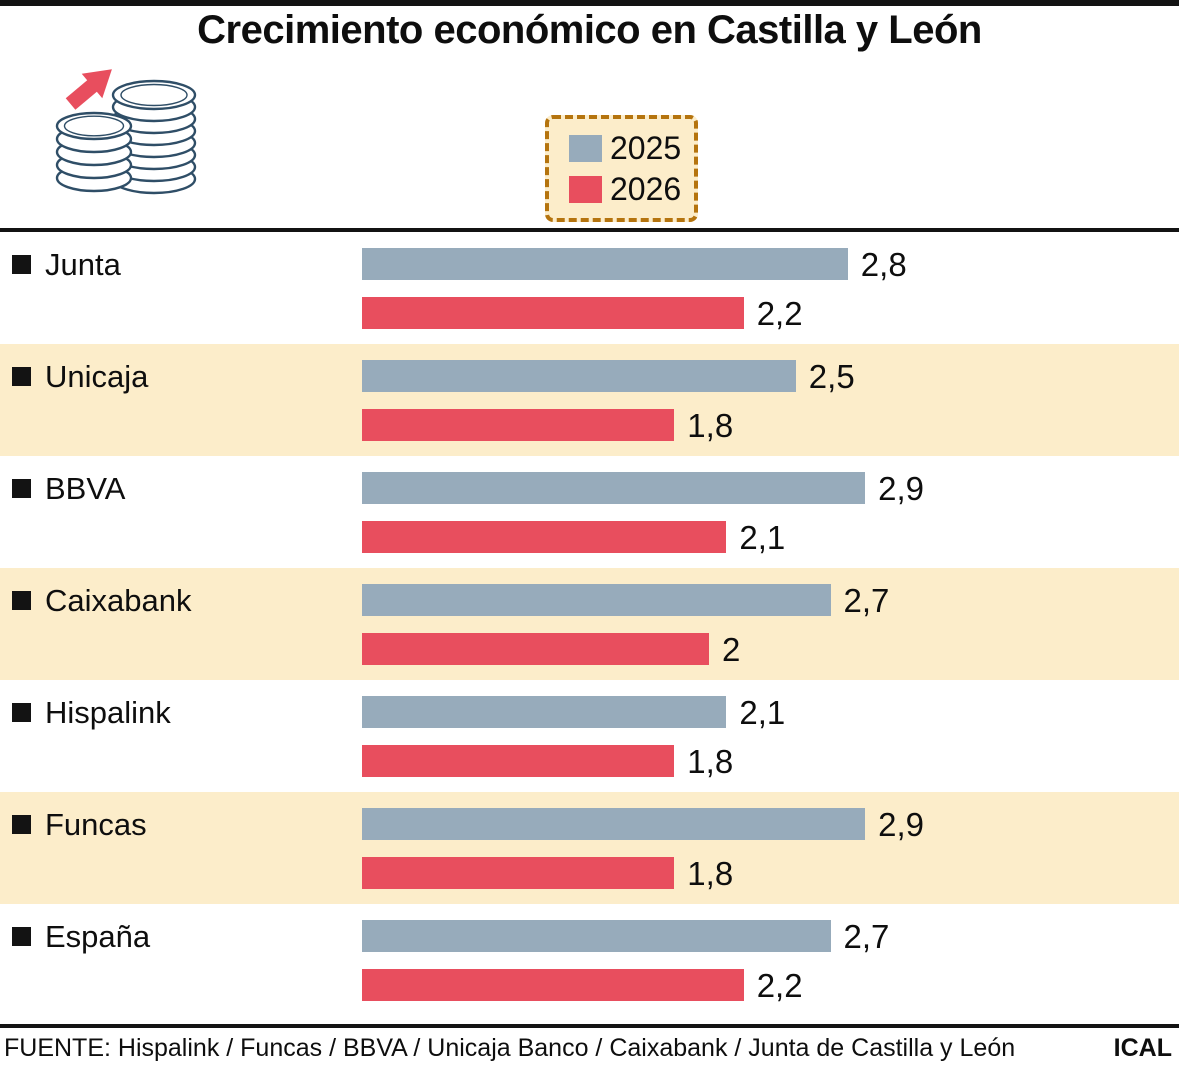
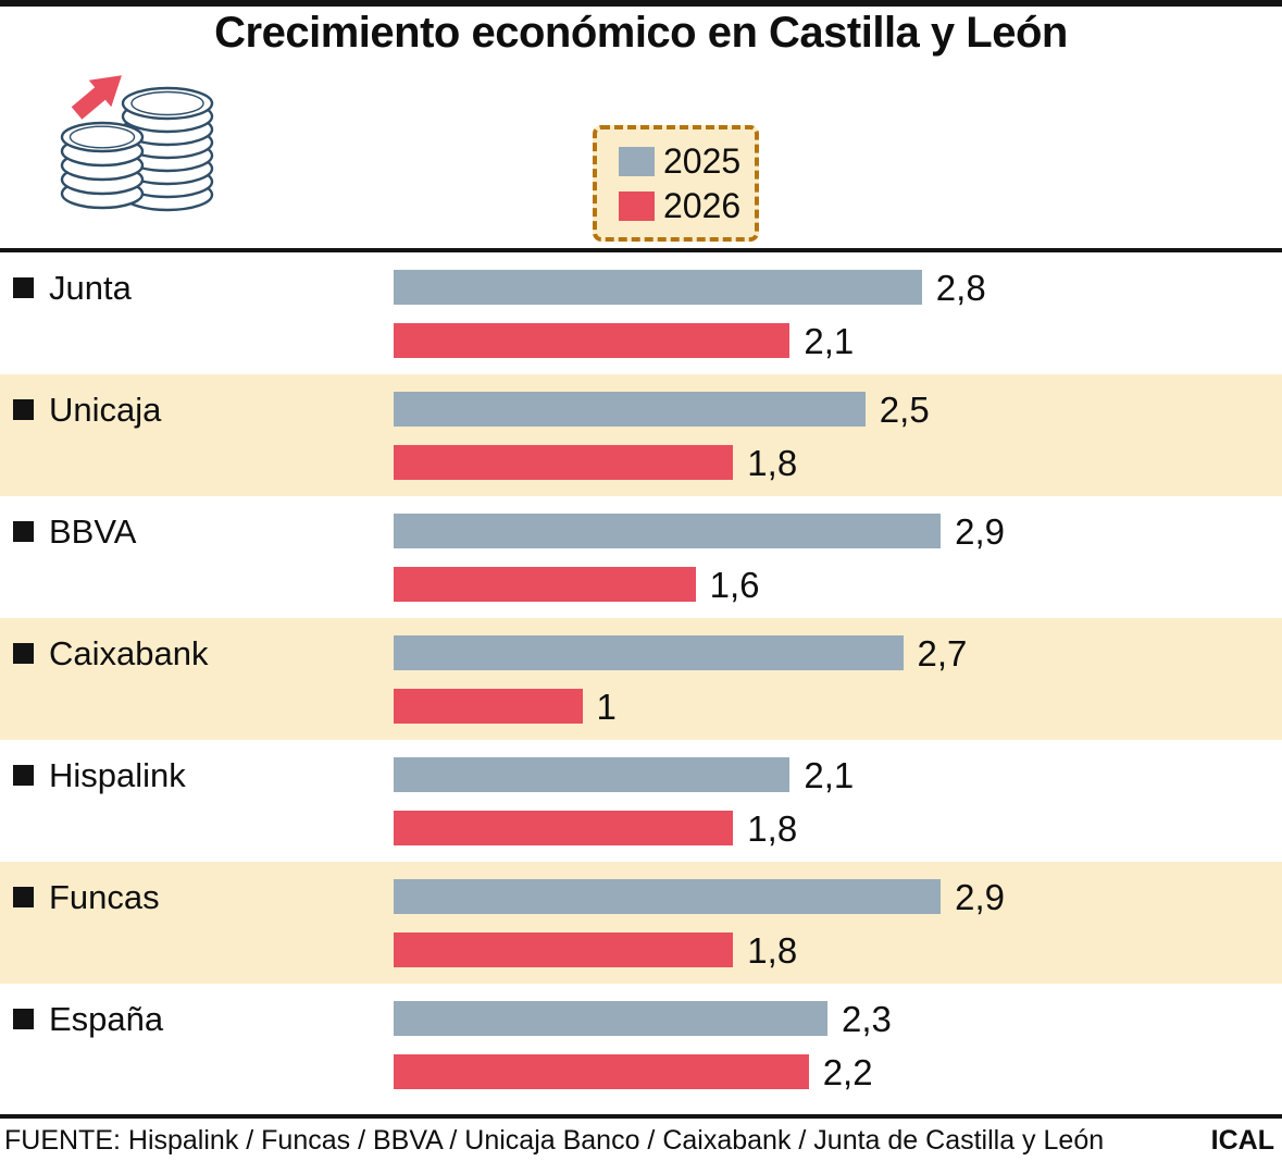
2026/Junta: 2,2 -> 2,1
2026/BBVA: 2,1 -> 1,6
2026/Caixabank: 2 -> 1
2025/España: 2,7 -> 2,3
